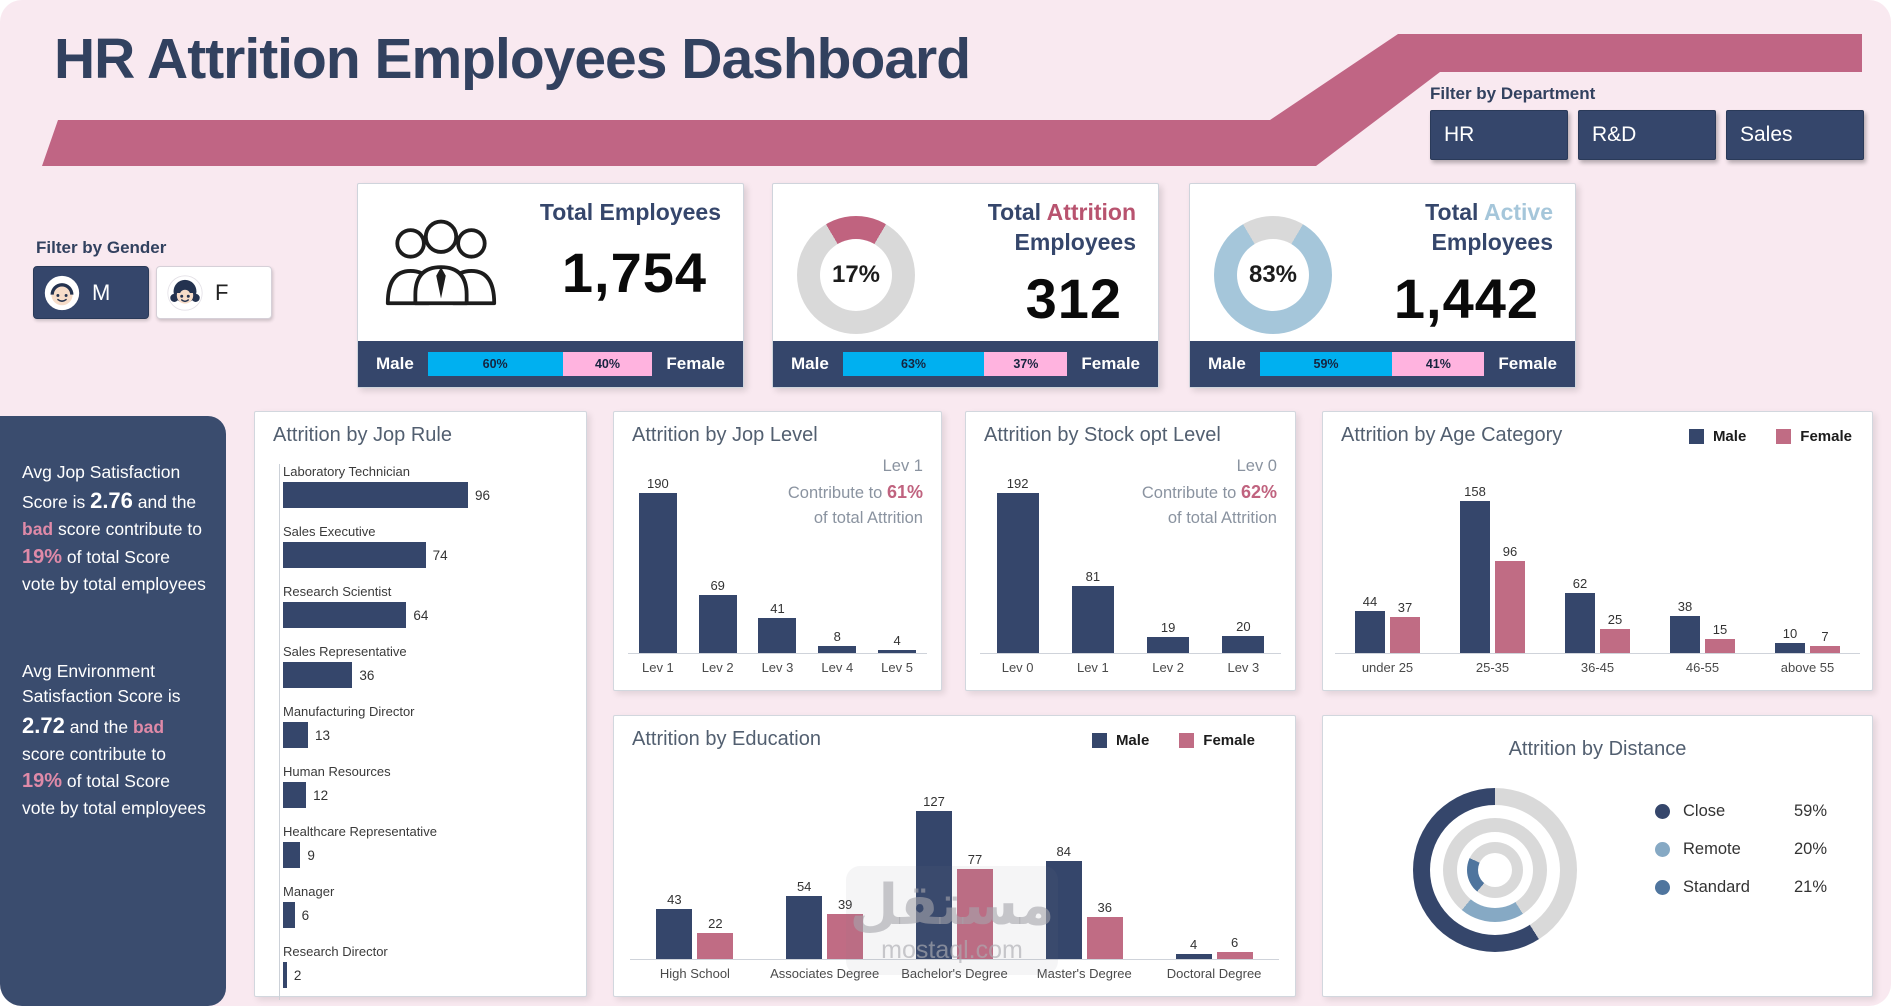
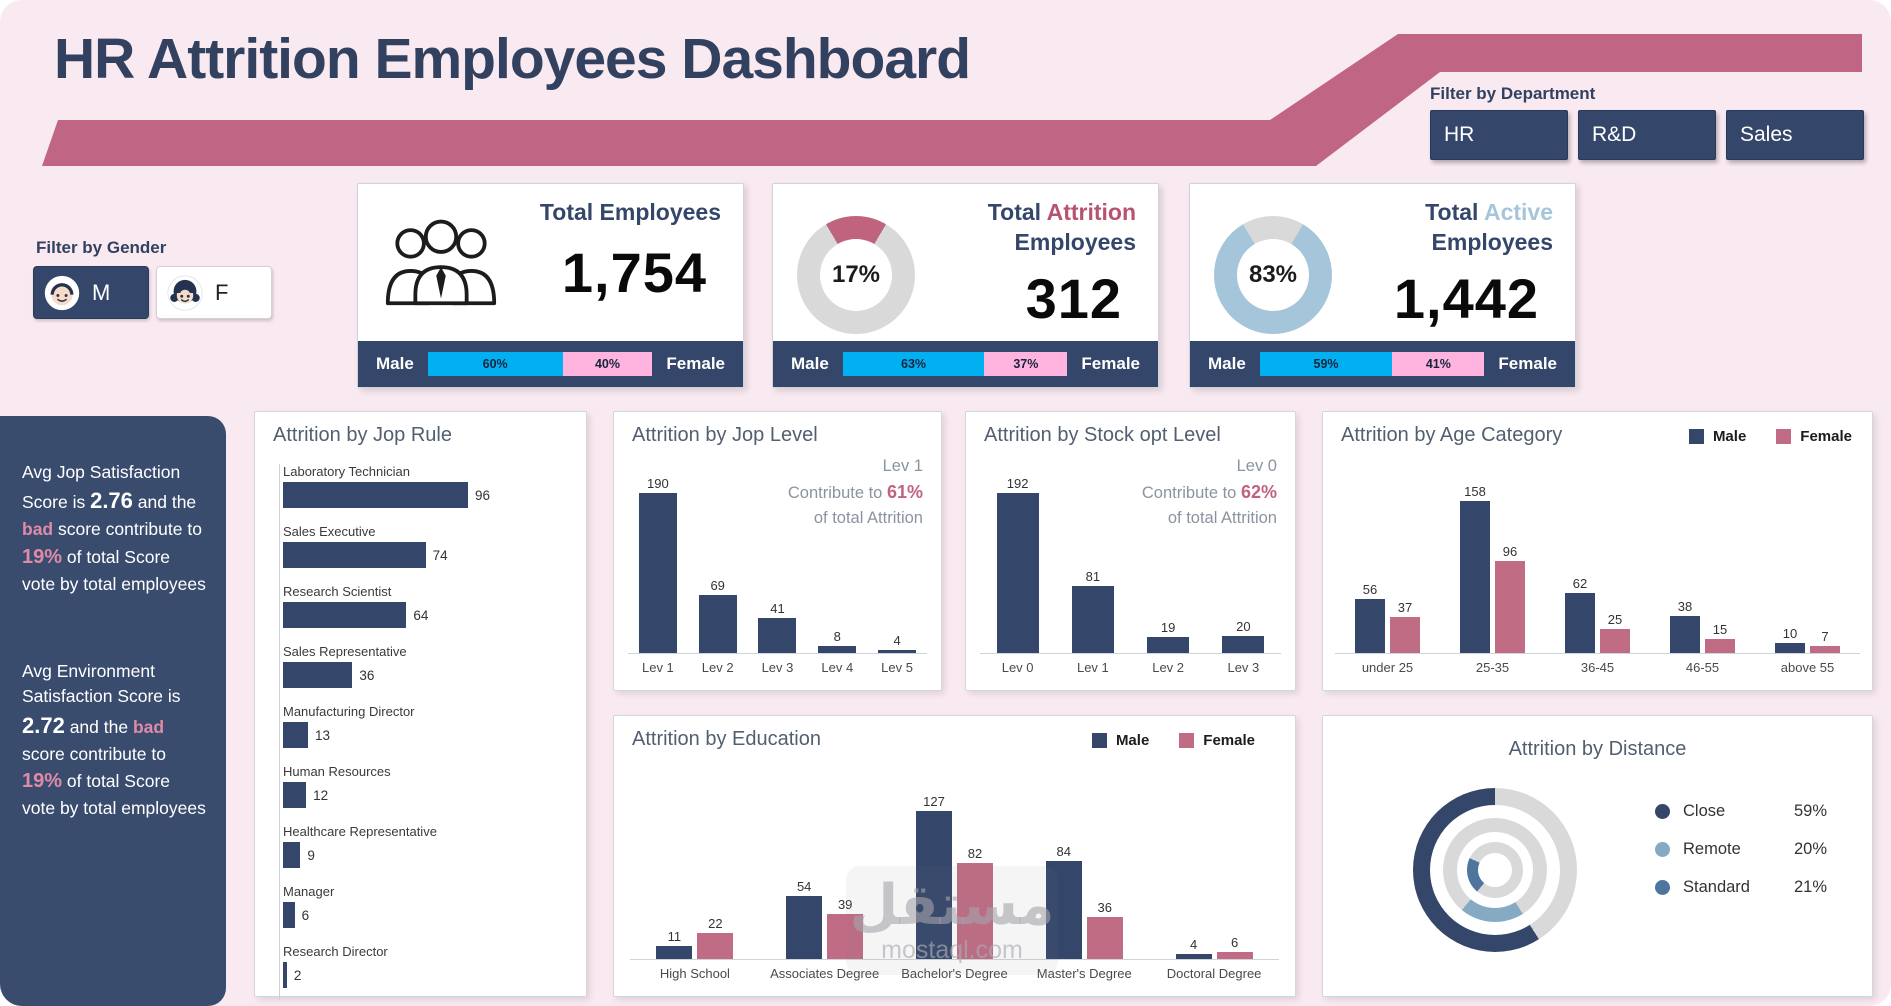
Attrition by Age Category/Male/under 25: 44 -> 56
Attrition by Education/Male/High School: 43 -> 11
Attrition by Education/Female/Bachelor's Degree: 77 -> 82
